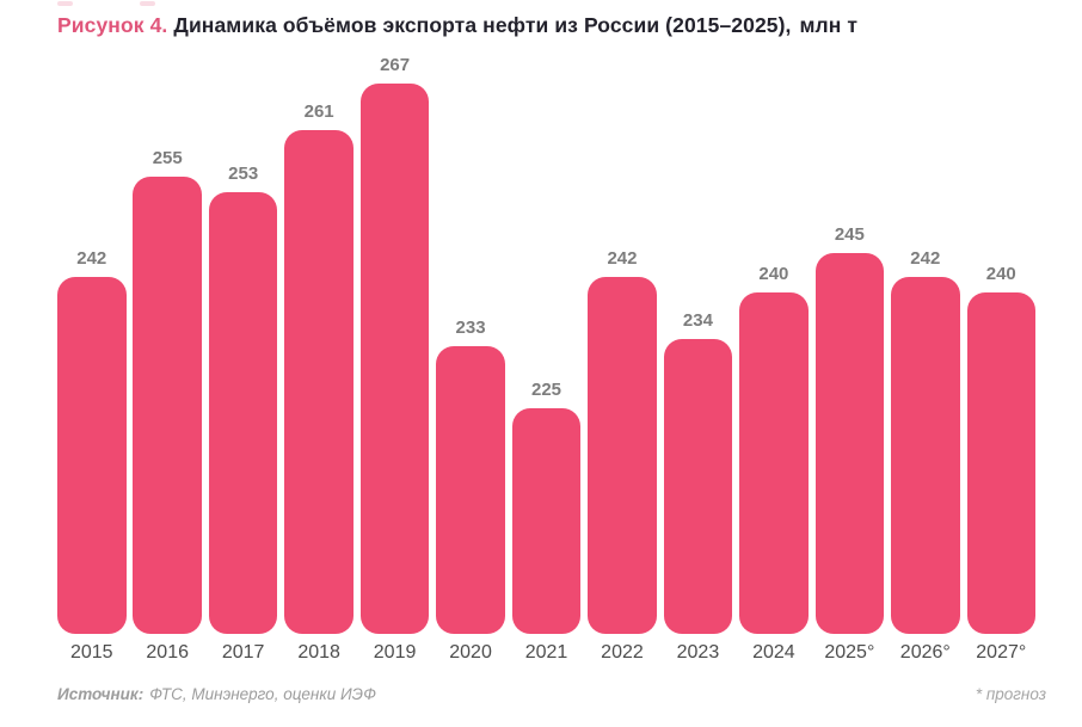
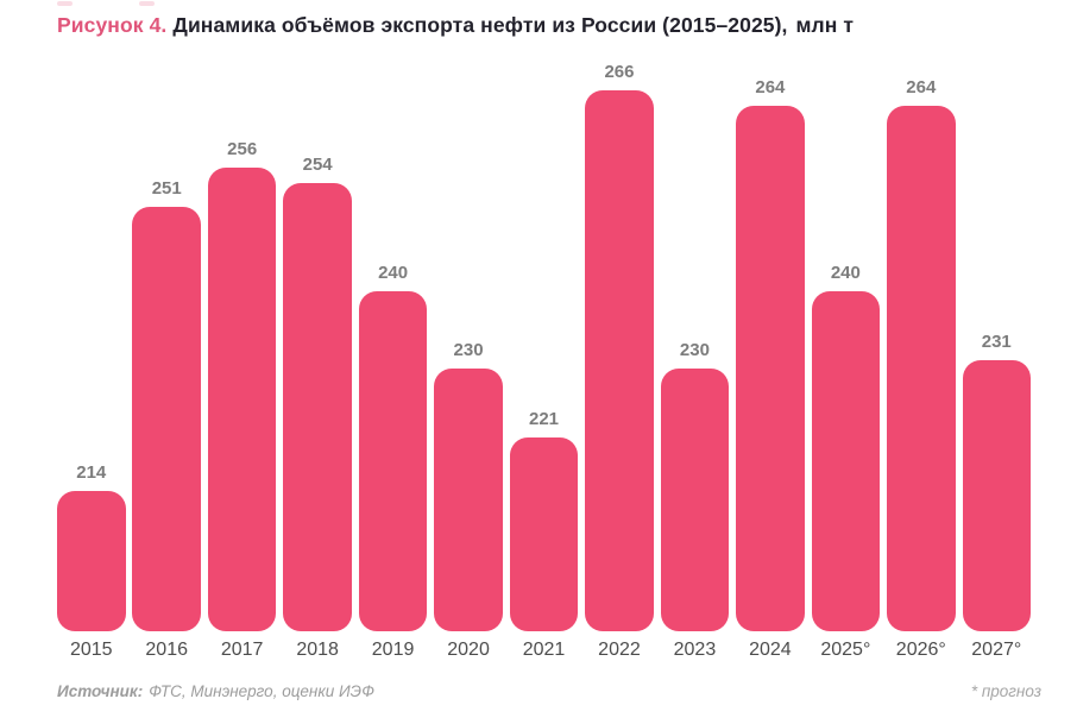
2015: 242 -> 214
2016: 255 -> 251
2017: 253 -> 256
2018: 261 -> 254
2019: 267 -> 240
2020: 233 -> 230
2021: 225 -> 221
2022: 242 -> 266
2023: 234 -> 230
2024: 240 -> 264
2025°: 245 -> 240
2026°: 242 -> 264
2027°: 240 -> 231
